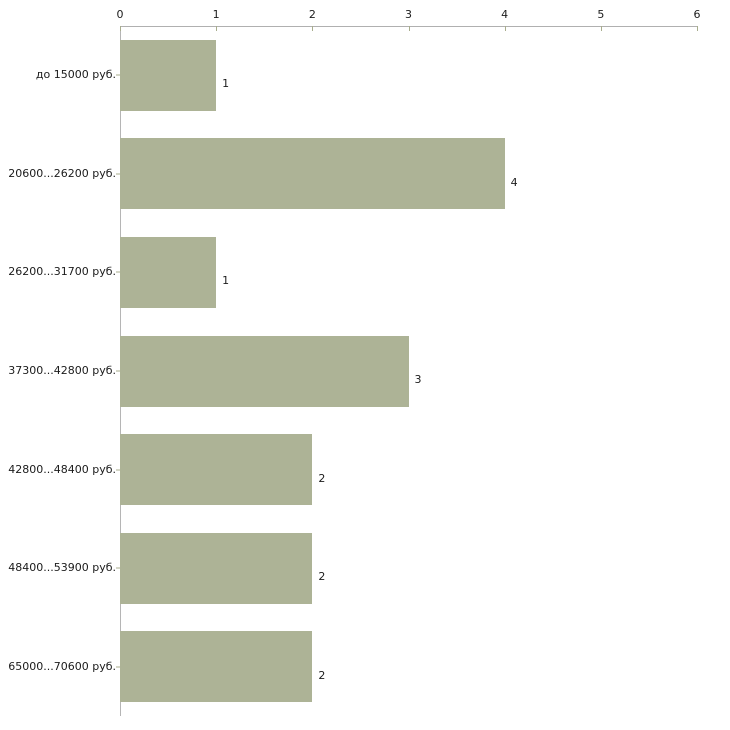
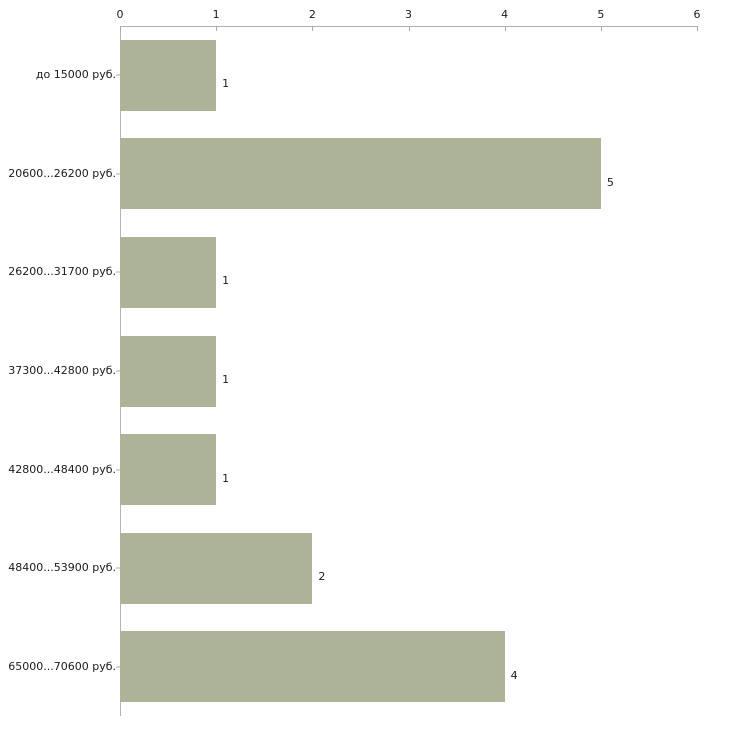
20600...26200 руб.: 4 -> 5
37300...42800 руб.: 3 -> 1
42800...48400 руб.: 2 -> 1
65000...70600 руб.: 2 -> 4
